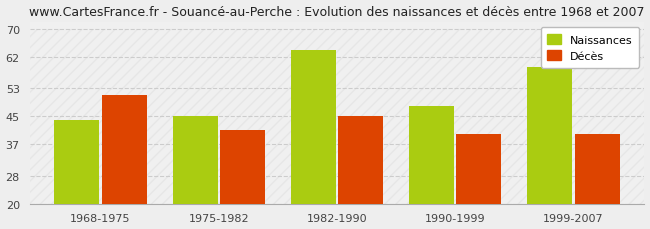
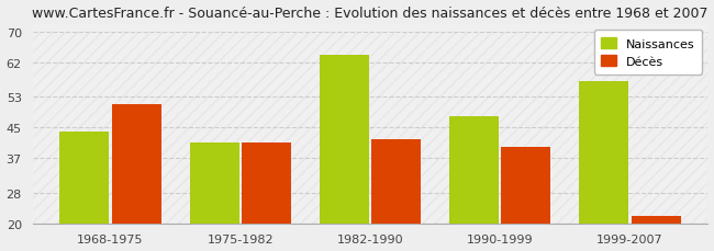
Naissances/1975-1982: 45 -> 41
Décès/1982-1990: 45 -> 42
Naissances/1999-2007: 59 -> 57
Décès/1999-2007: 40 -> 22
